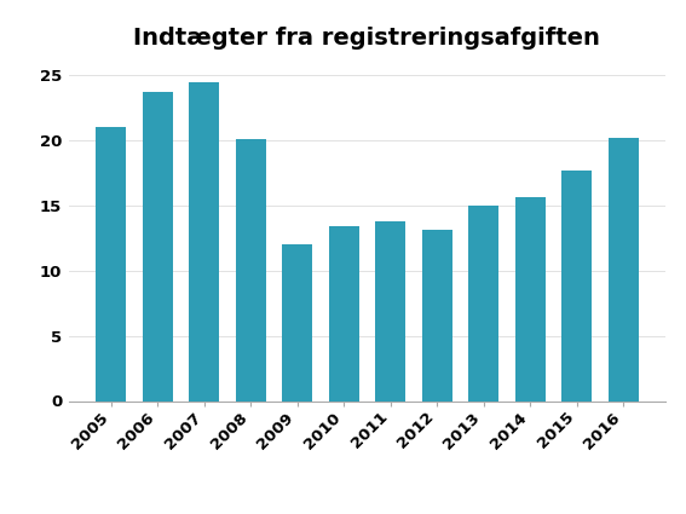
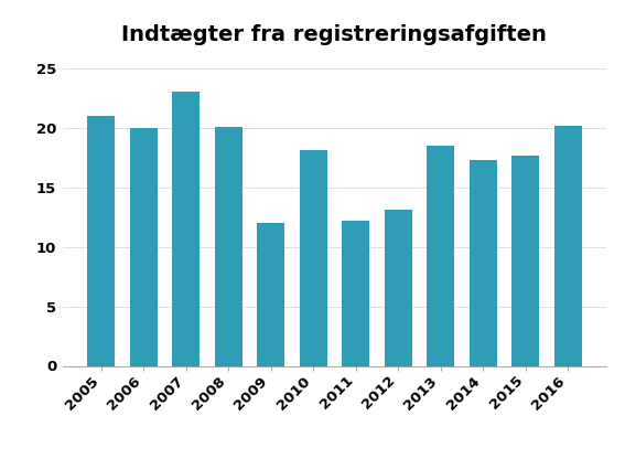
2006: 23.7 -> 20.0
2007: 24.4 -> 23.0
2010: 13.4 -> 18.1
2011: 13.8 -> 12.2
2013: 15.0 -> 18.5
2014: 15.6 -> 17.3
